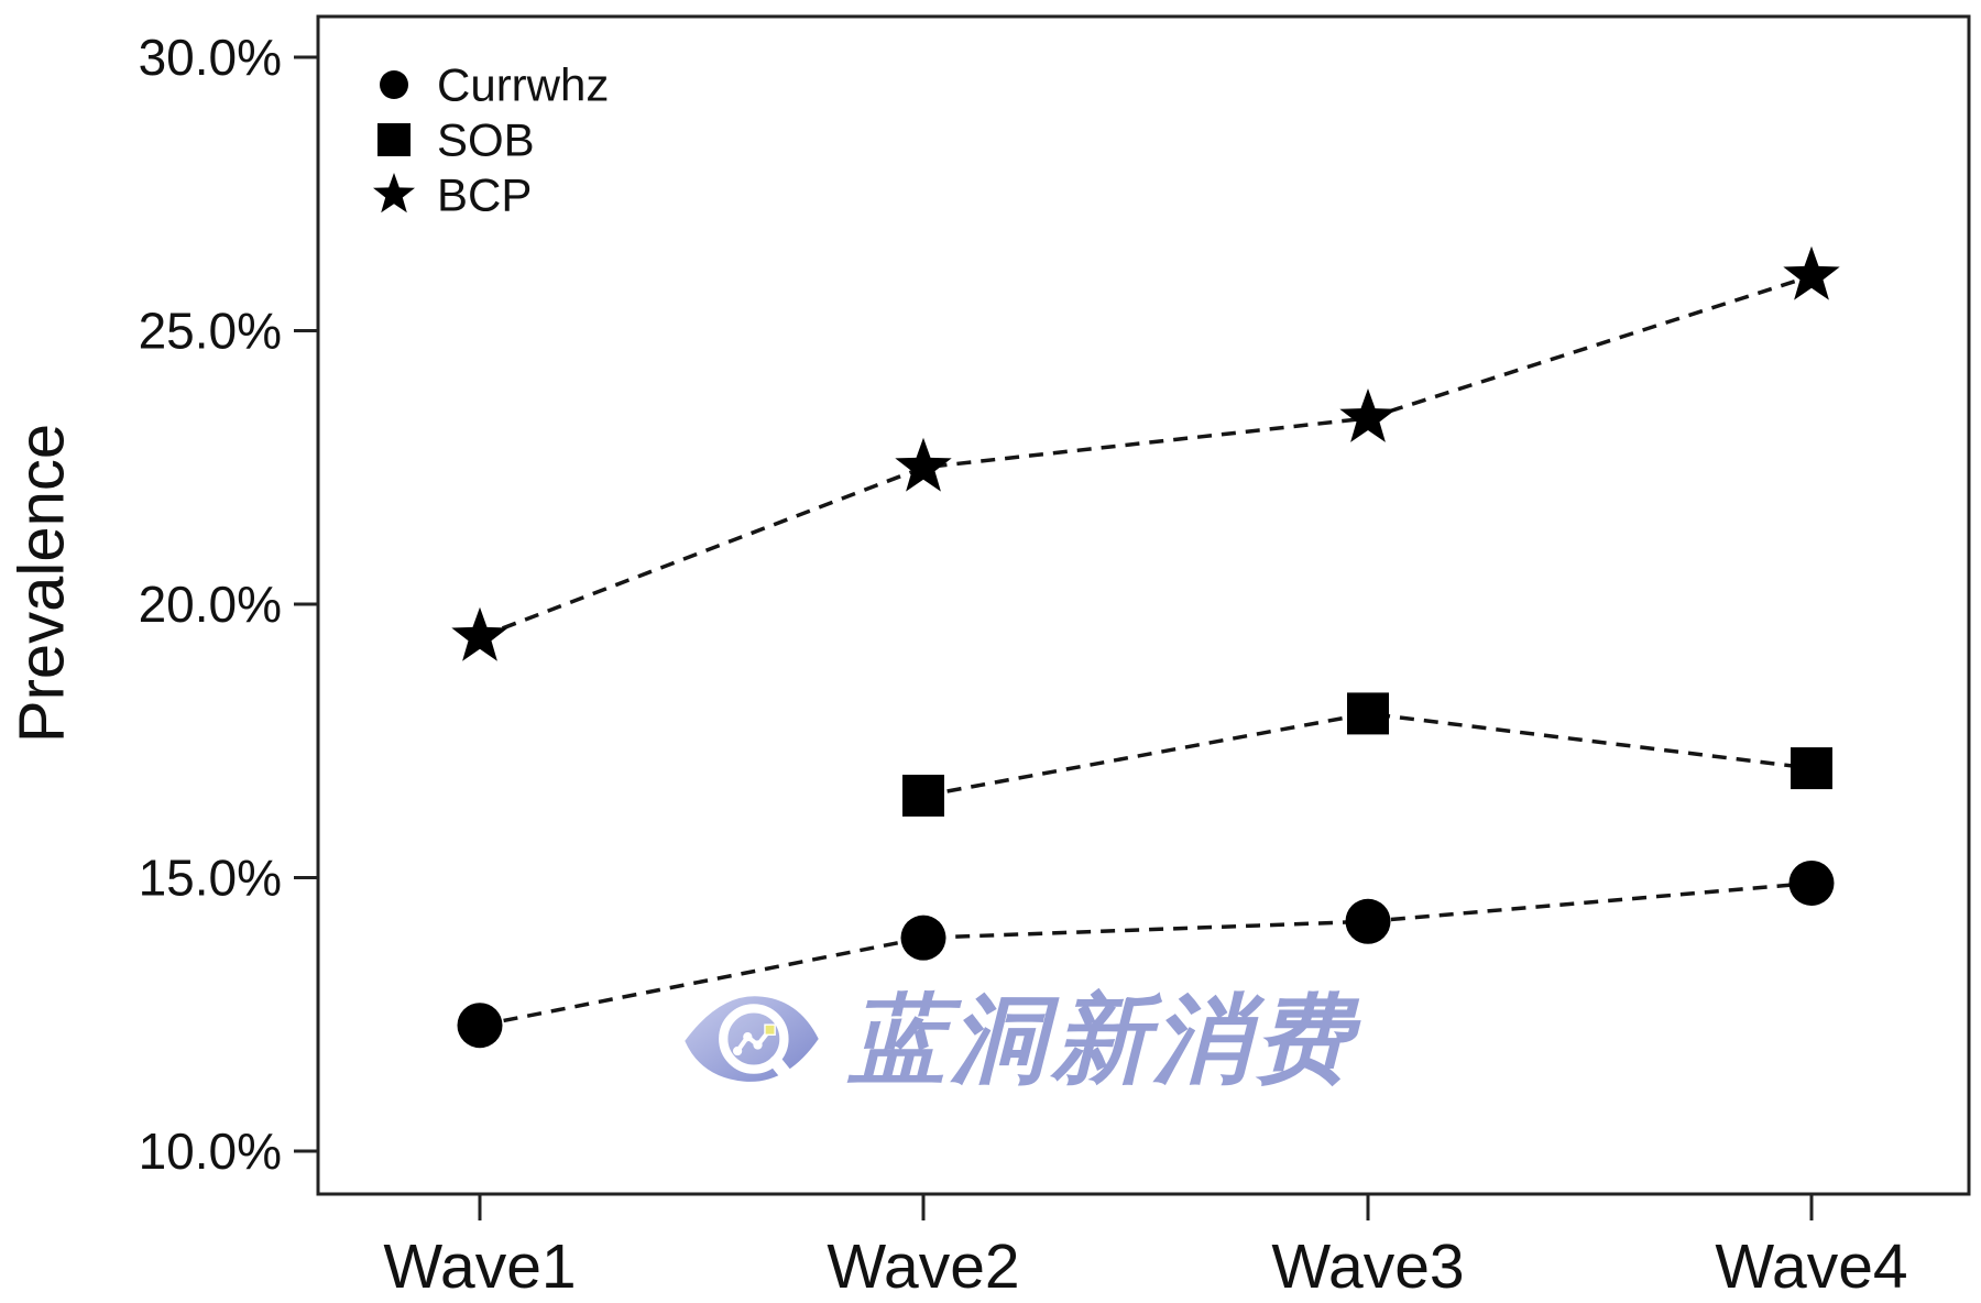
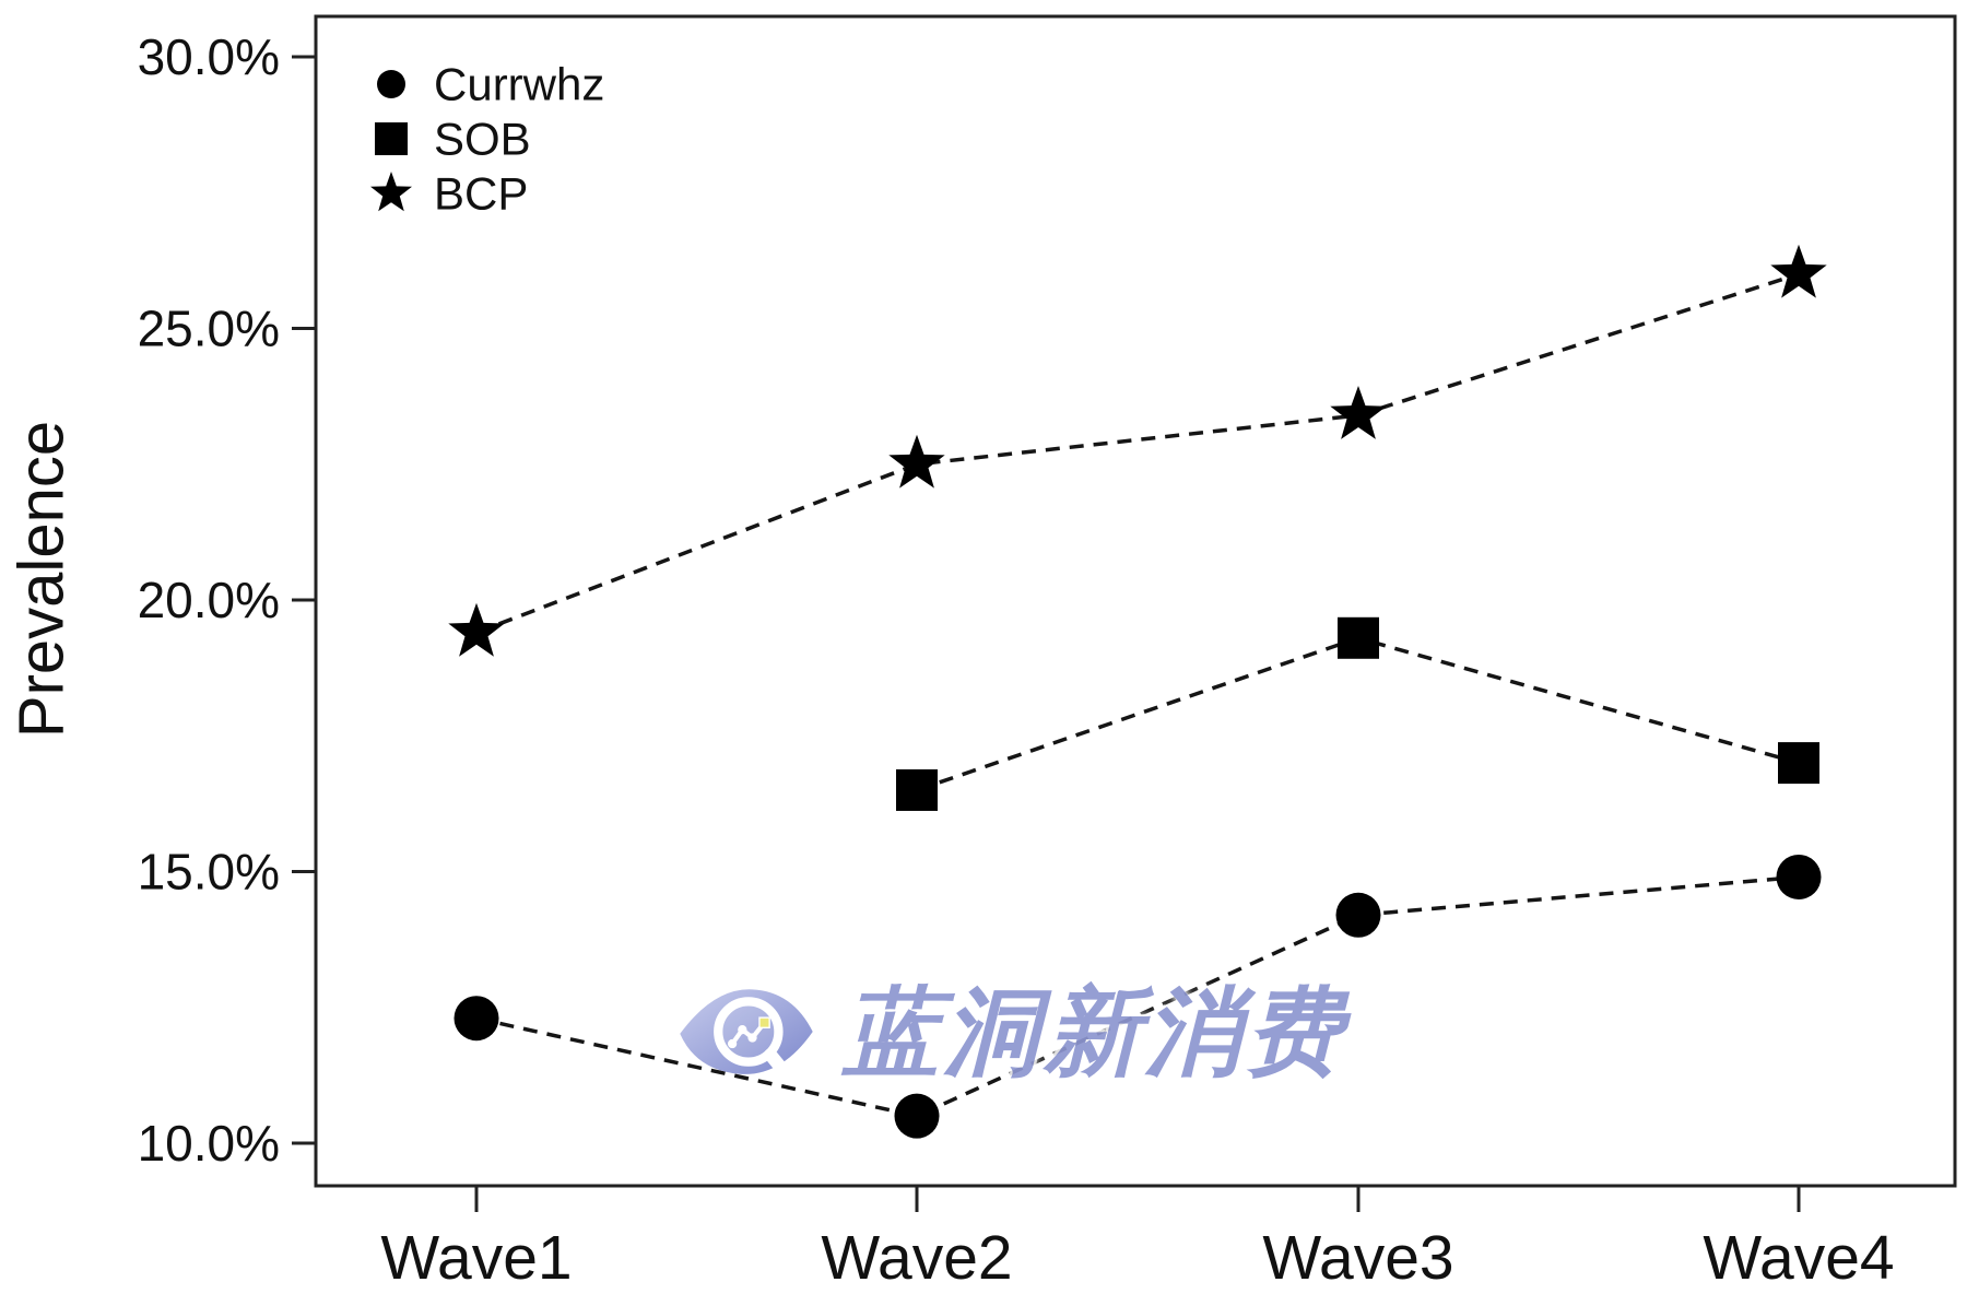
Currwhz/Wave2: 13.9% -> 10.5%
SOB/Wave3: 18.0% -> 19.3%
